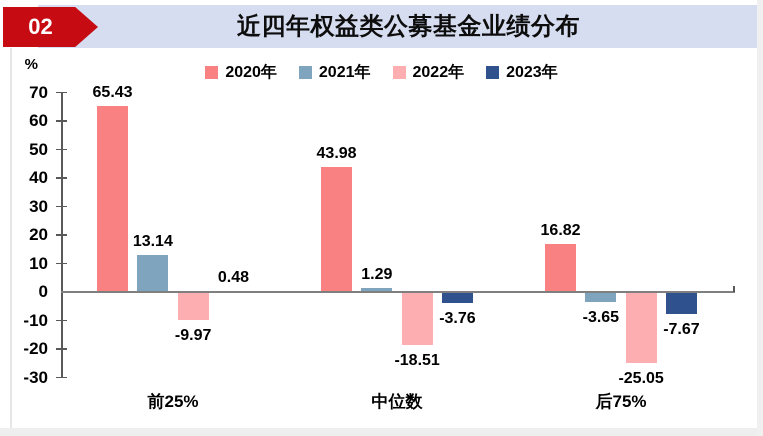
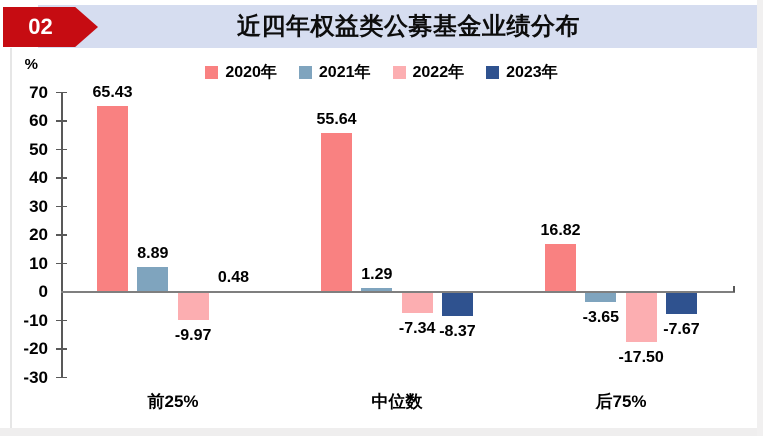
2021年/前25%: 13.14 -> 8.89
2020年/中位数: 43.98 -> 55.64
2022年/中位数: -18.51 -> -7.34
2023年/中位数: -3.76 -> -8.37
2022年/后75%: -25.05 -> -17.50
